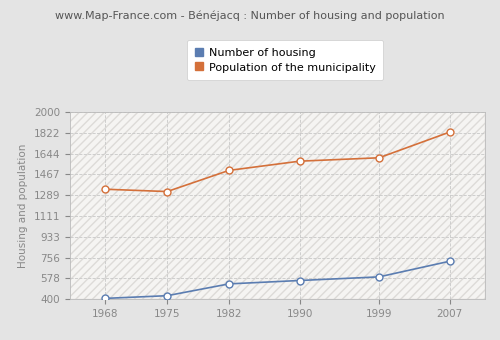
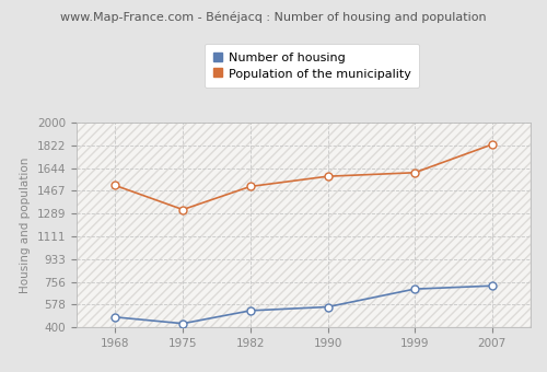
Number of housing/1968: 410 -> 480
Population of the municipality/1968: 1340 -> 1510
Number of housing/1999: 590 -> 700
